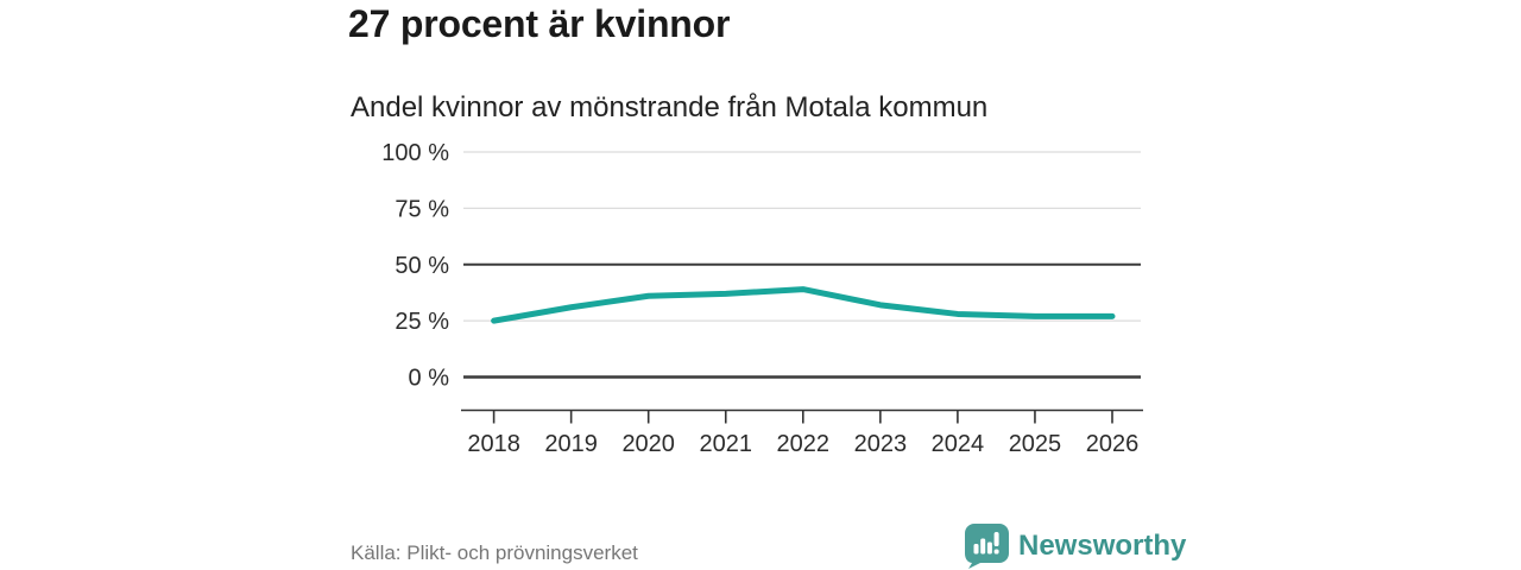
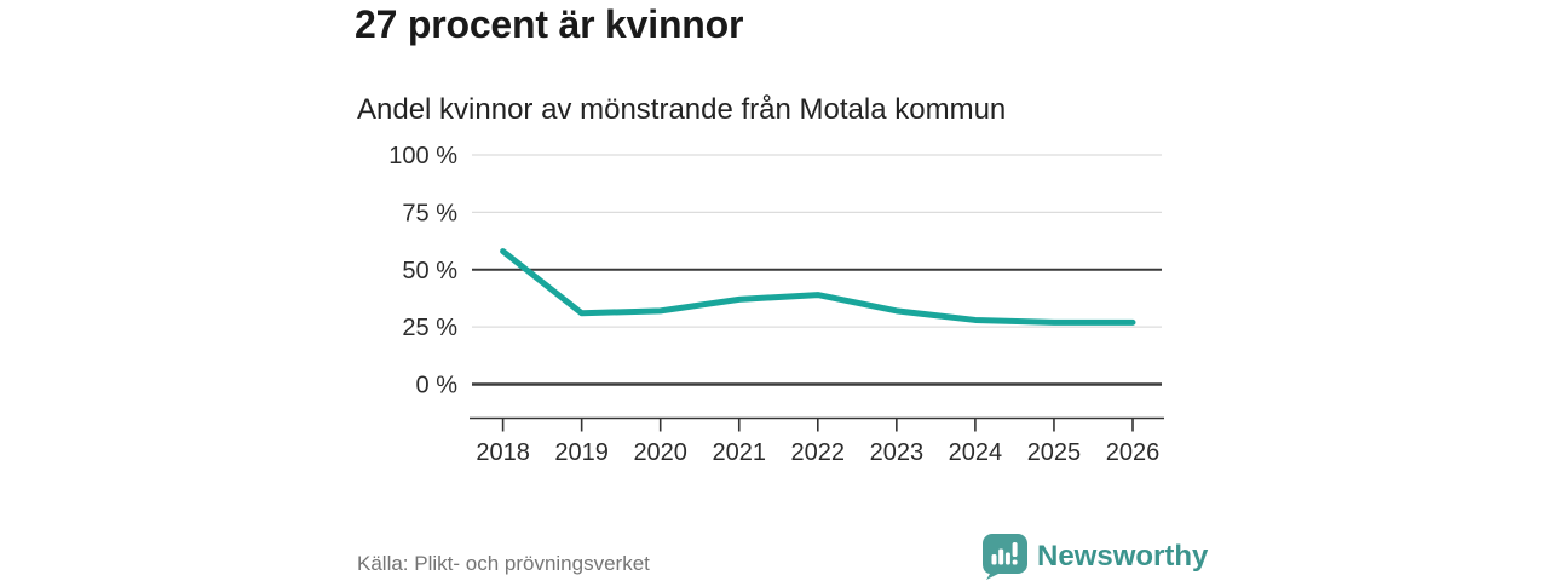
2018: 25% -> 58%
2020: 36% -> 32%
